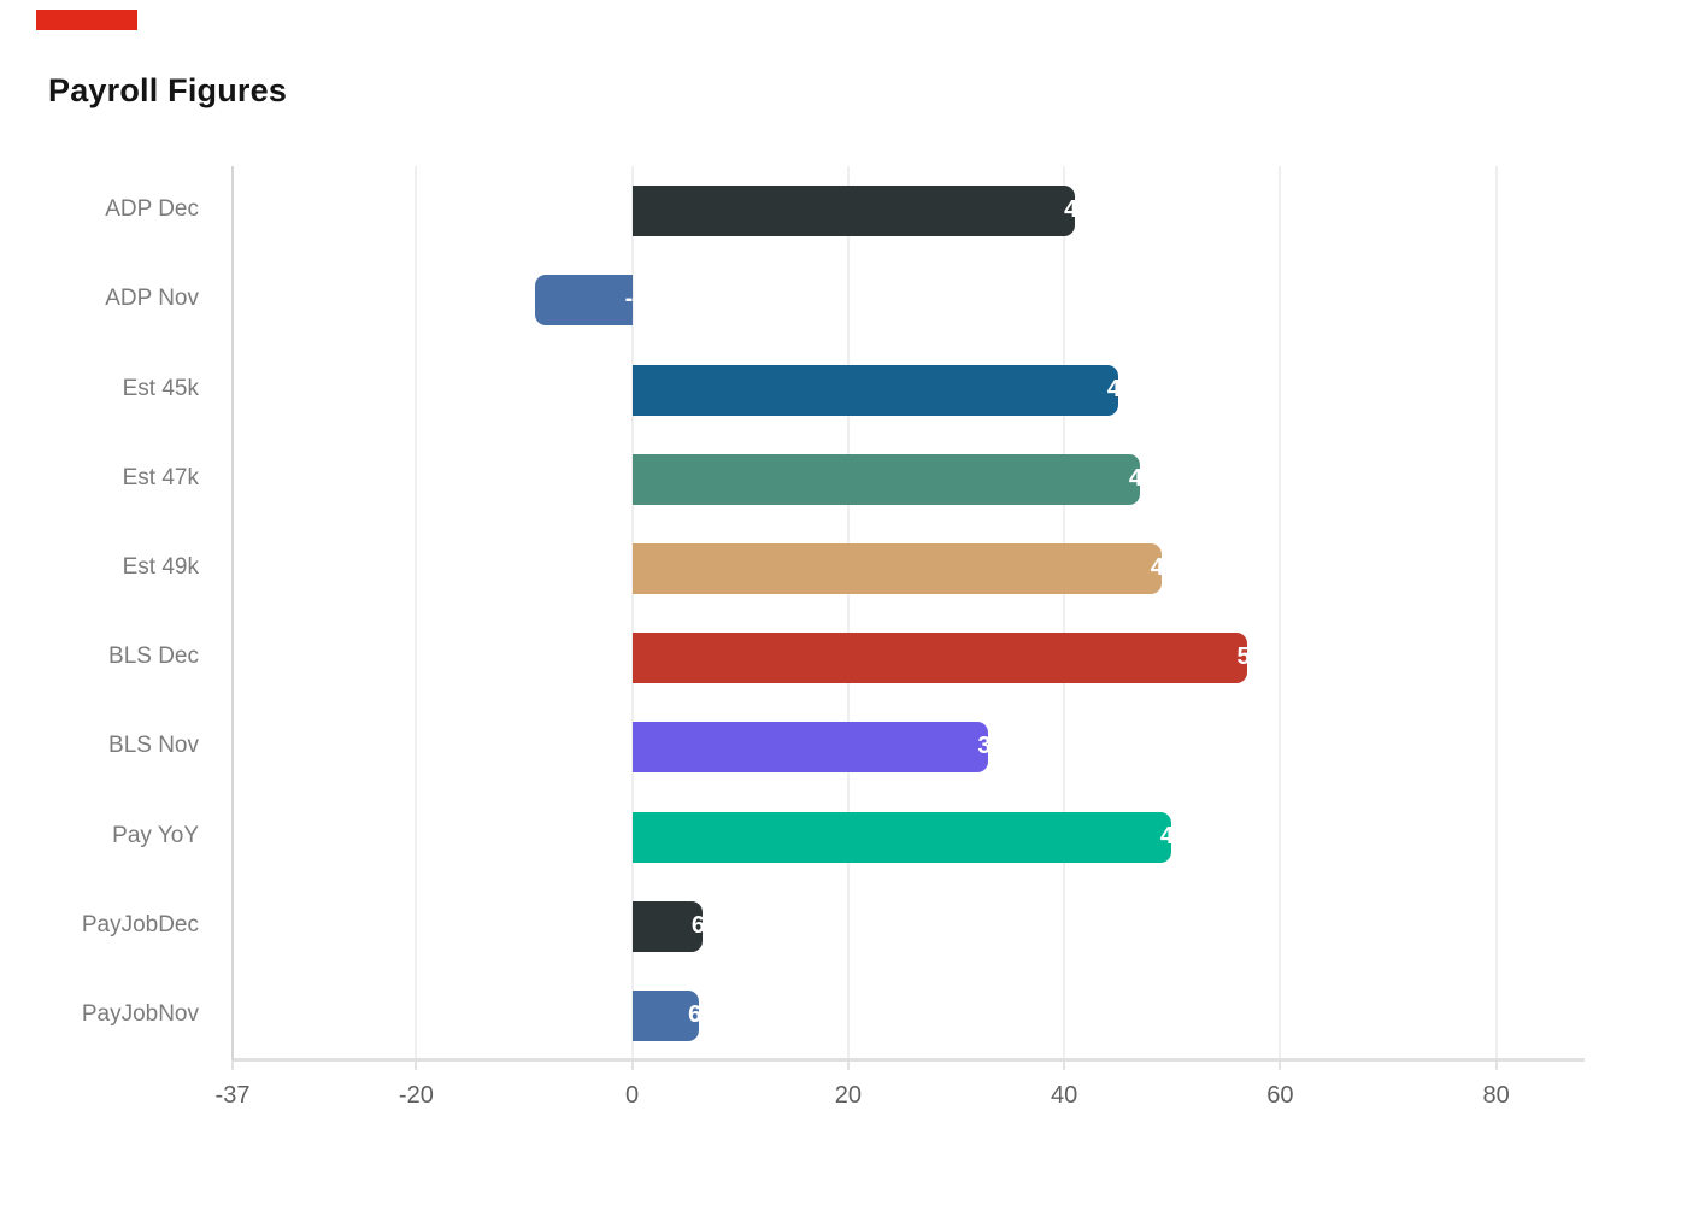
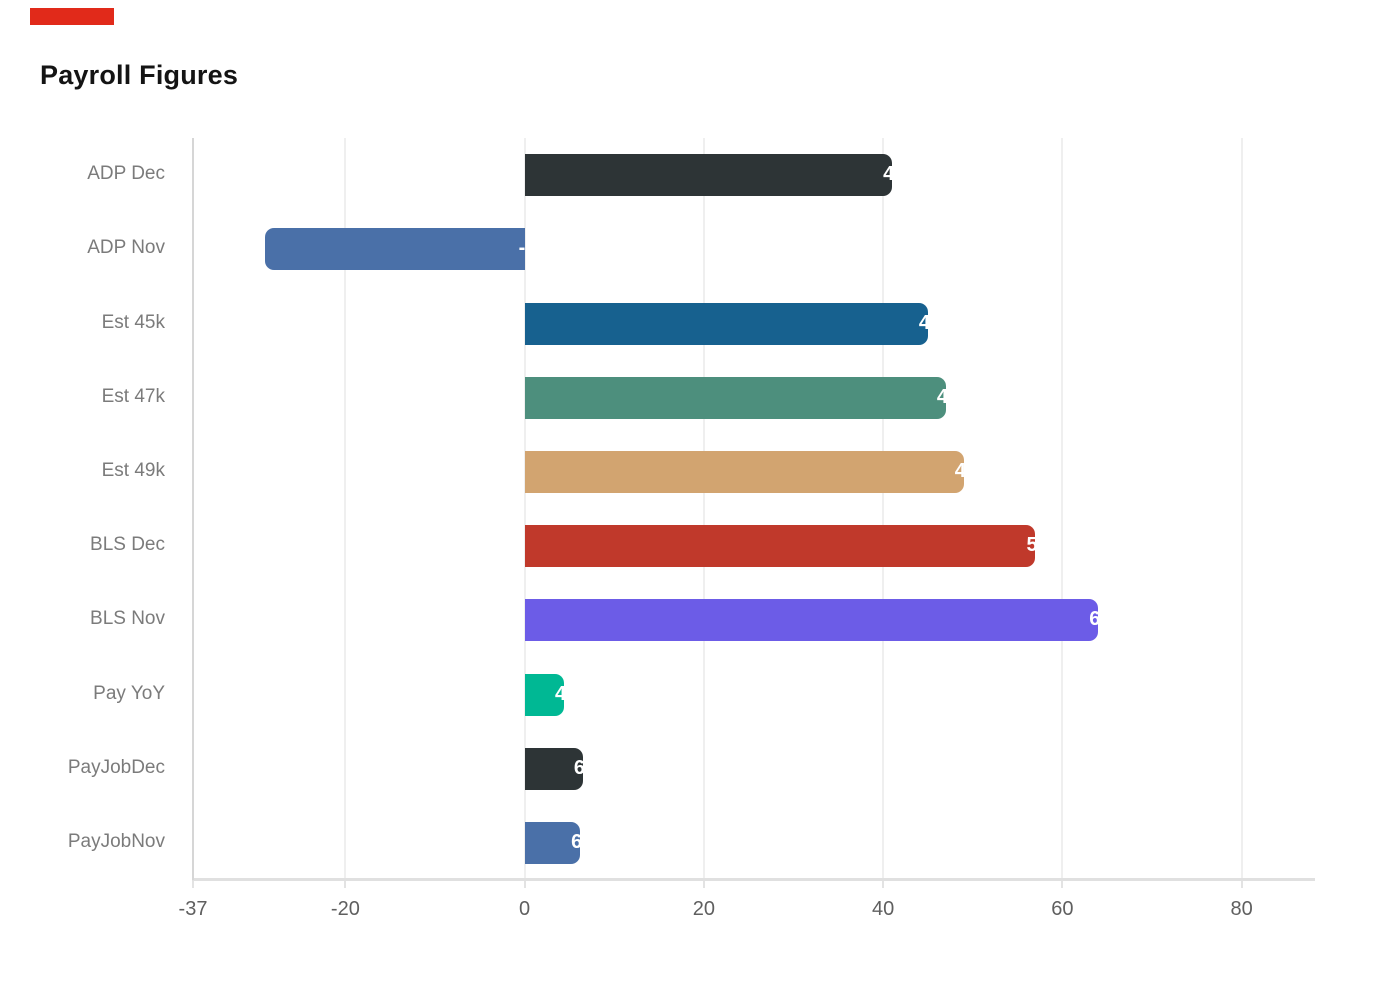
ADP Nov: -9 -> -29
BLS Nov: 33 -> 64
Pay YoY: 49.9 -> 4.4
